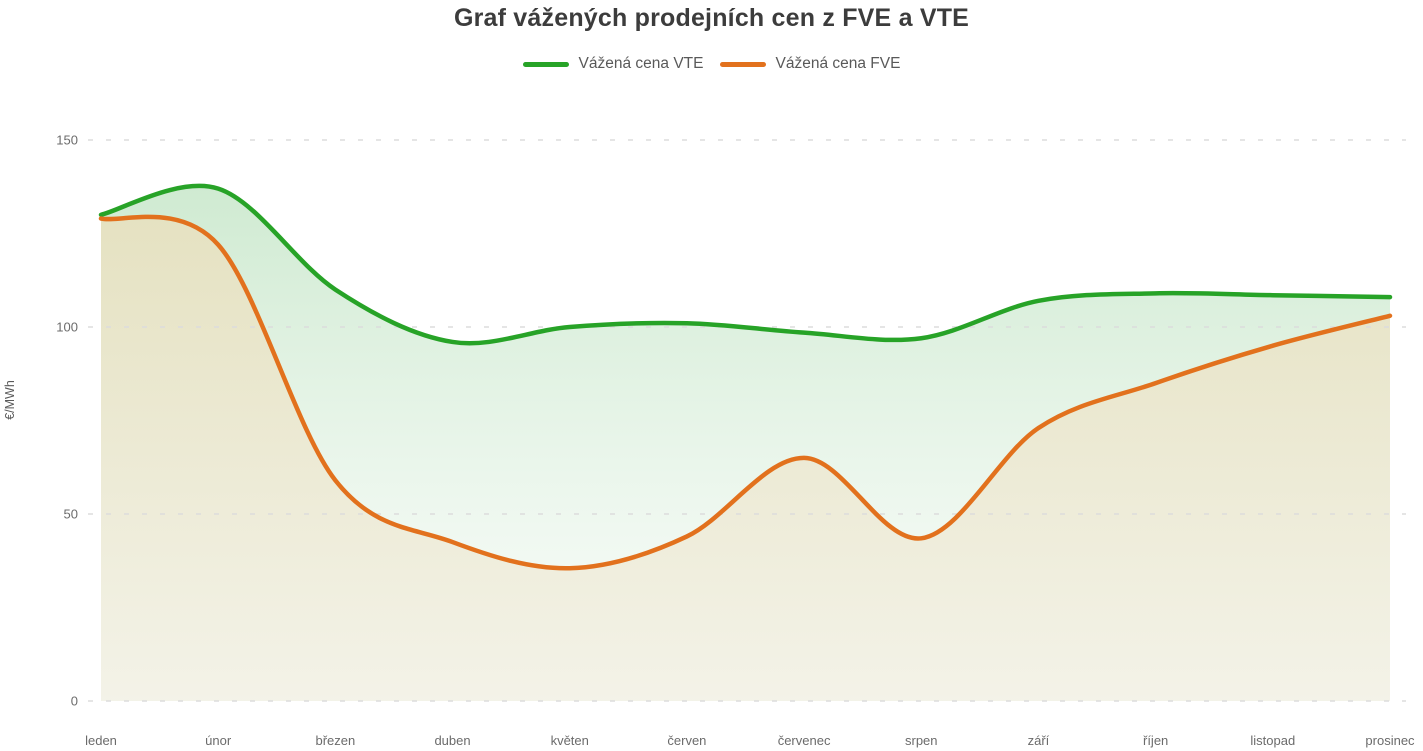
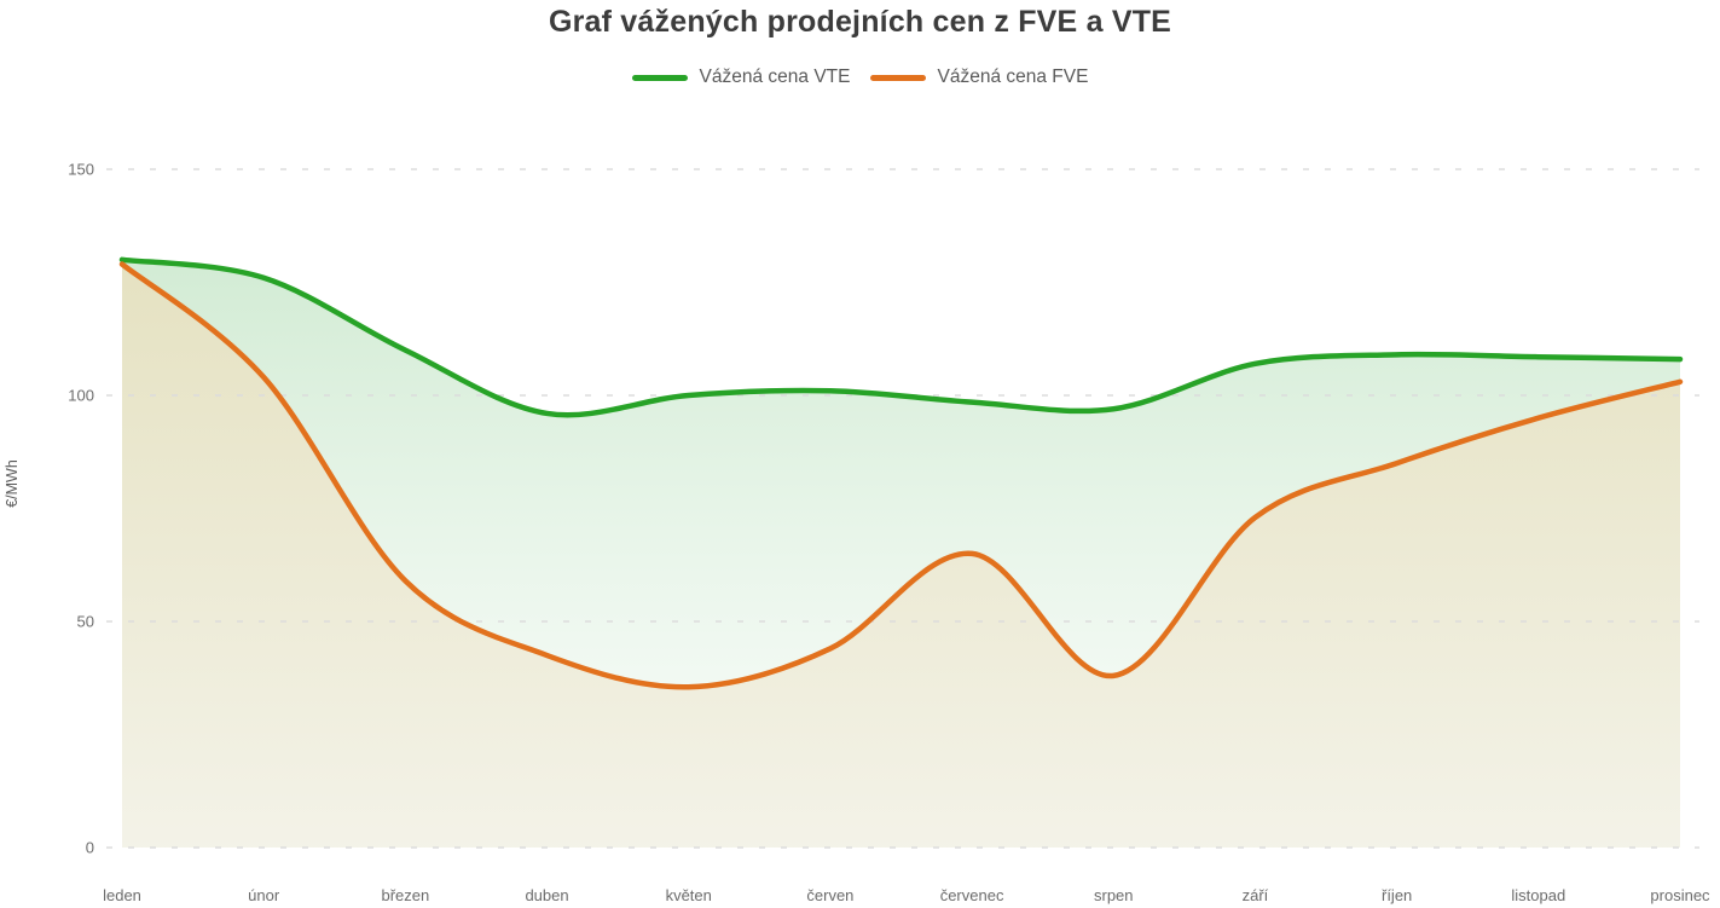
Vážená cena VTE/únor: 137 -> 126
Vážená cena FVE/únor: 122 -> 104
Vážená cena FVE/srpen: 44 -> 38
